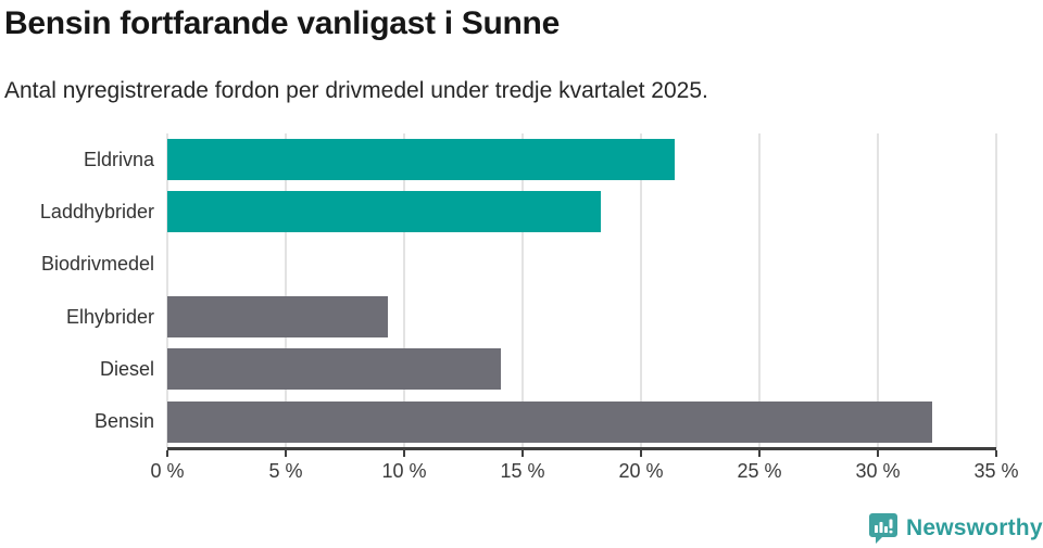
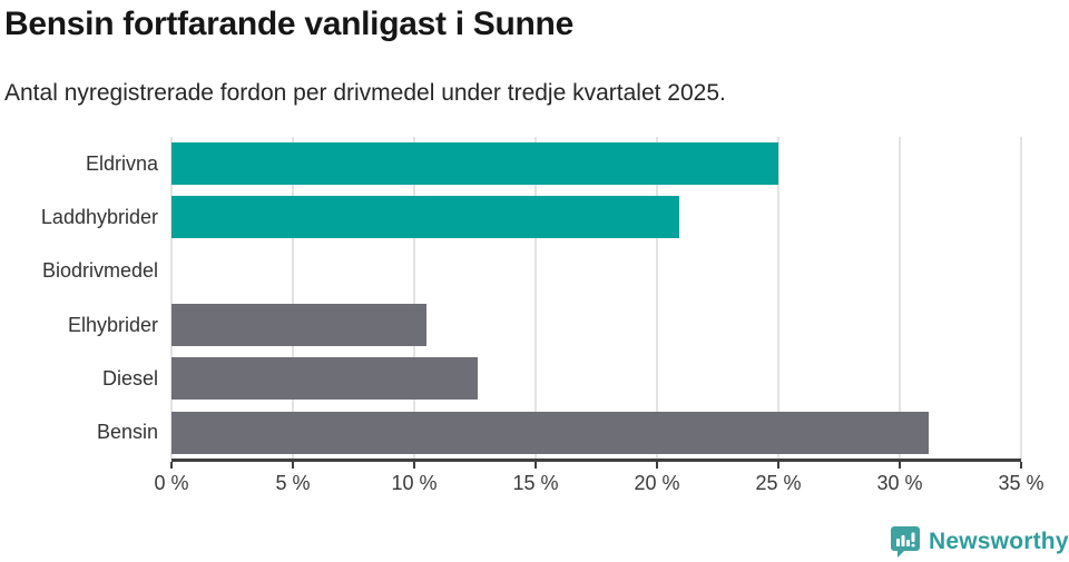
Eldrivna: 21.4% -> 25.0%
Laddhybrider: 18.3% -> 20.9%
Elhybrider: 9.3% -> 10.5%
Diesel: 14.1% -> 12.6%
Bensin: 32.3% -> 31.2%
